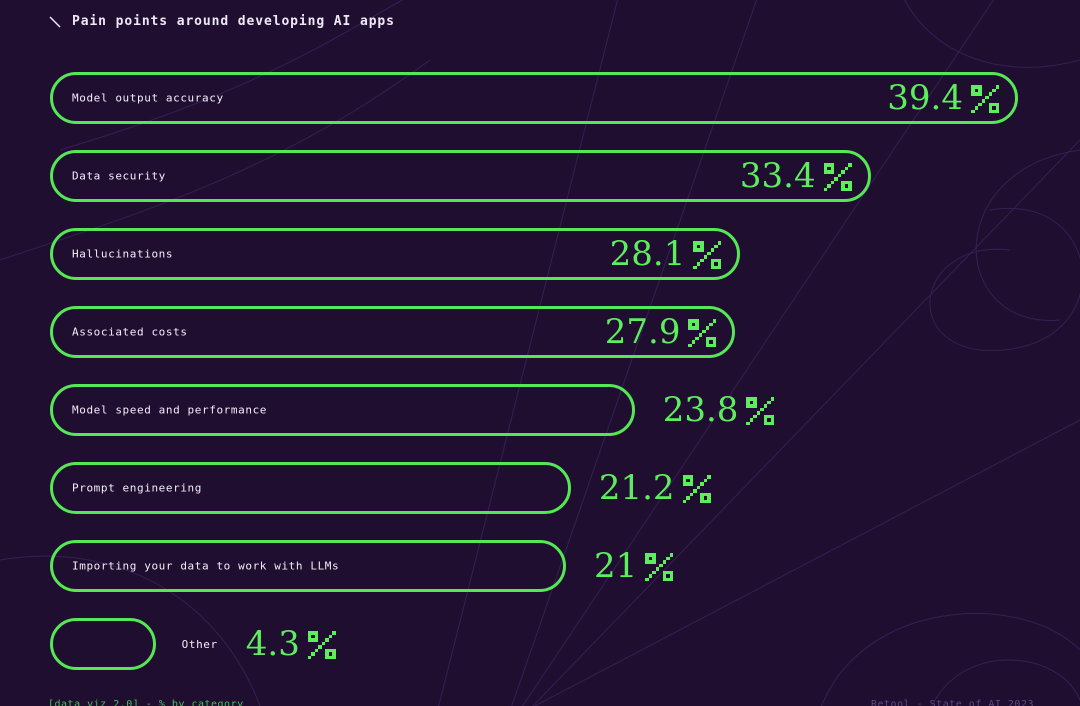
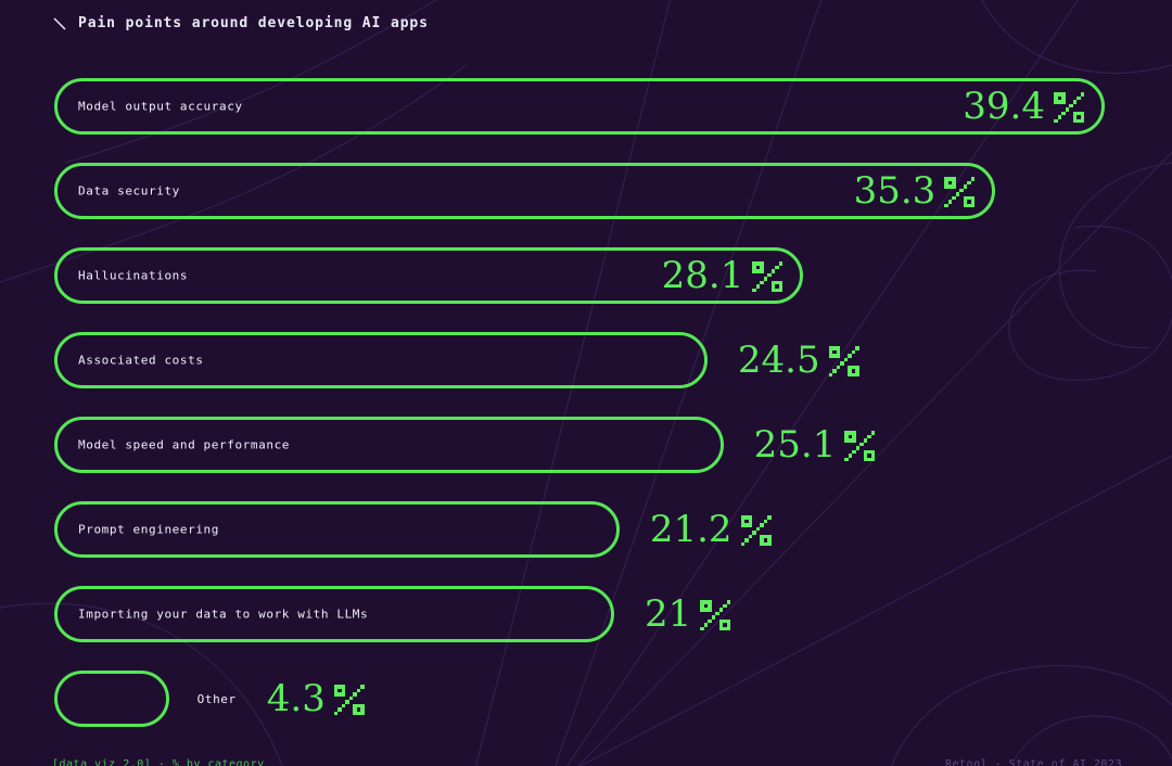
Data security: 33.4 -> 35.3
Associated costs: 27.9 -> 24.5
Model speed and performance: 23.8 -> 25.1
